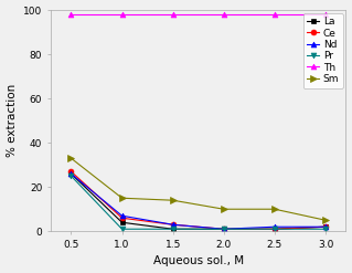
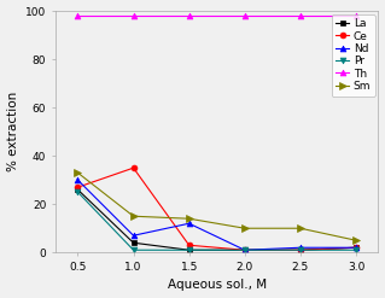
Nd/0.5: 26 -> 30
Ce/1.0: 6 -> 35
Nd/1.5: 3 -> 12
